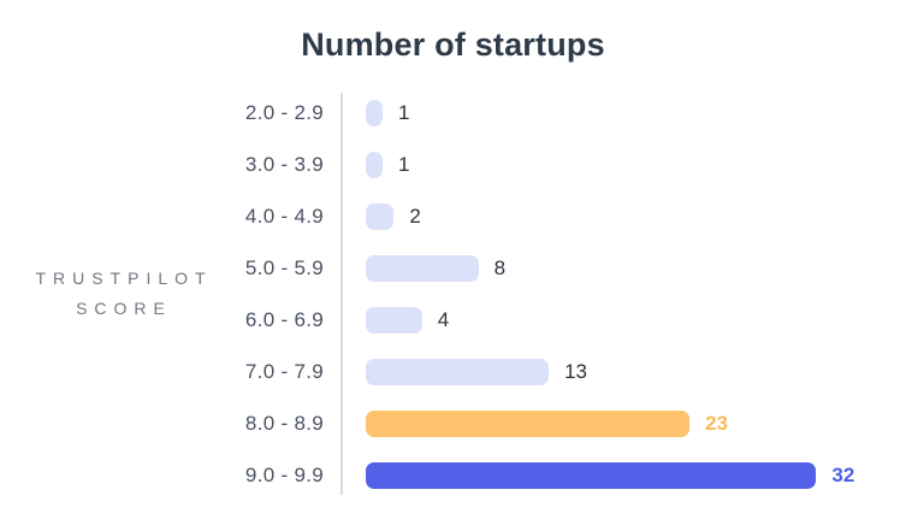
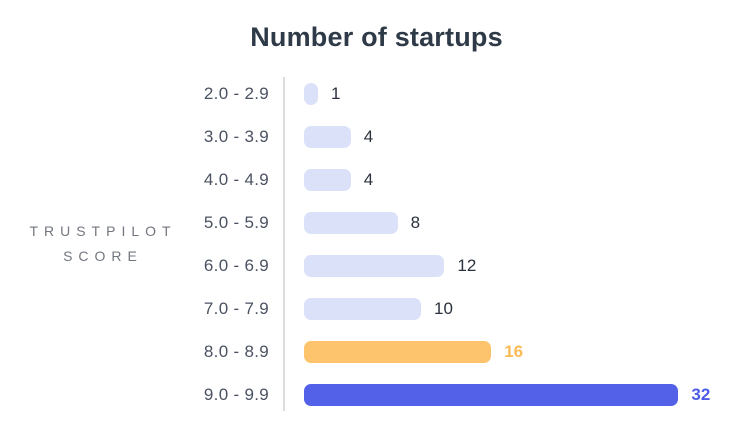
3.0 - 3.9: 1 -> 4
4.0 - 4.9: 2 -> 4
6.0 - 6.9: 4 -> 12
7.0 - 7.9: 13 -> 10
8.0 - 8.9: 23 -> 16
